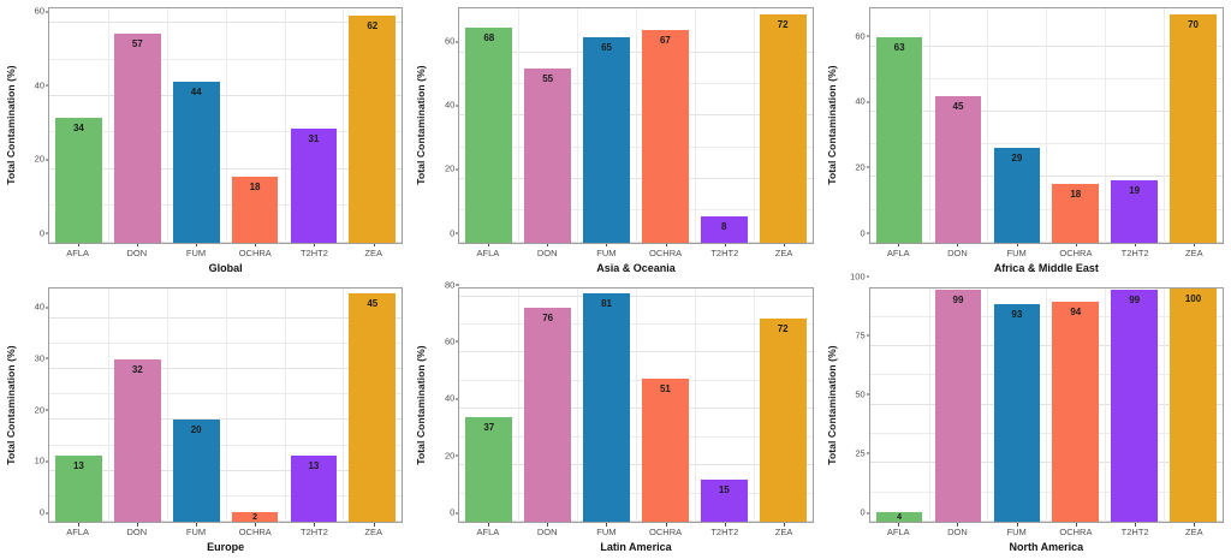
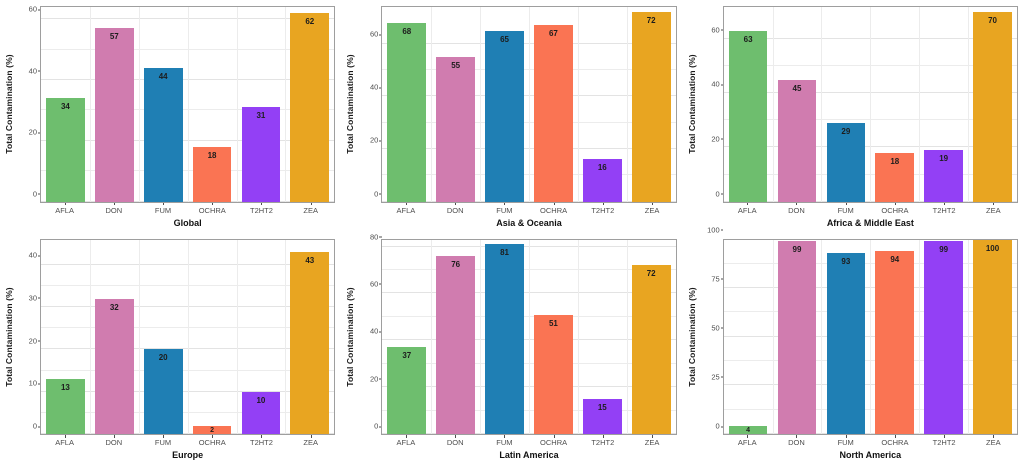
Asia & Oceania/T2HT2: 8 -> 16
Europe/T2HT2: 13 -> 10
Europe/ZEA: 45 -> 43
